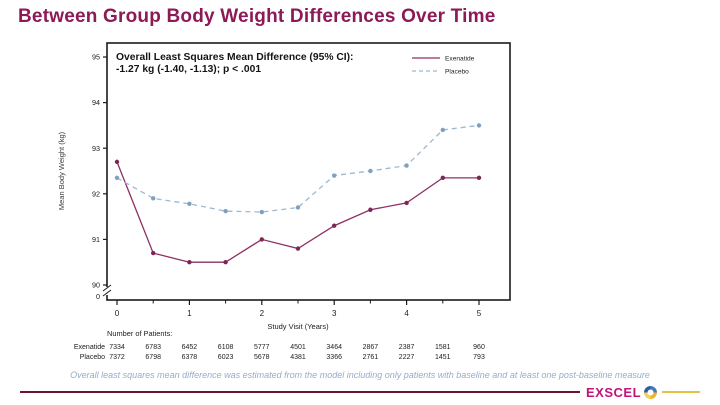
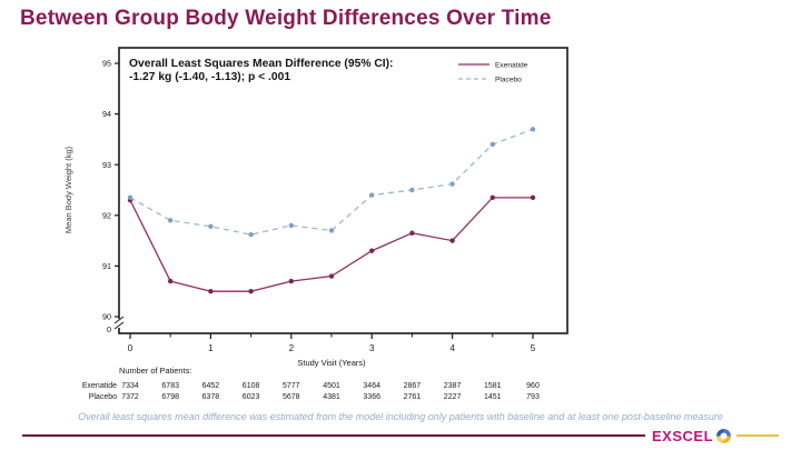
Exenatide/0: 92.7 -> 92.3
Exenatide/2: 91.0 -> 90.7
Placebo/2: 91.6 -> 91.8
Exenatide/4: 91.8 -> 91.5
Placebo/5: 93.5 -> 93.7
